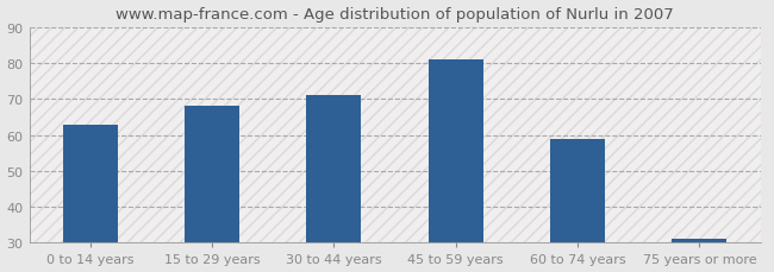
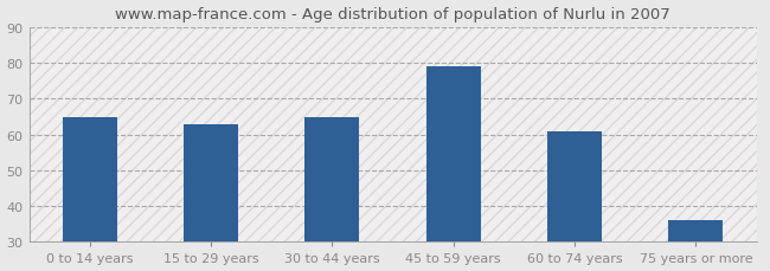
0 to 14 years: 63 -> 65
15 to 29 years: 68 -> 63
30 to 44 years: 71 -> 65
45 to 59 years: 81 -> 79
60 to 74 years: 59 -> 61
75 years or more: 31 -> 36
